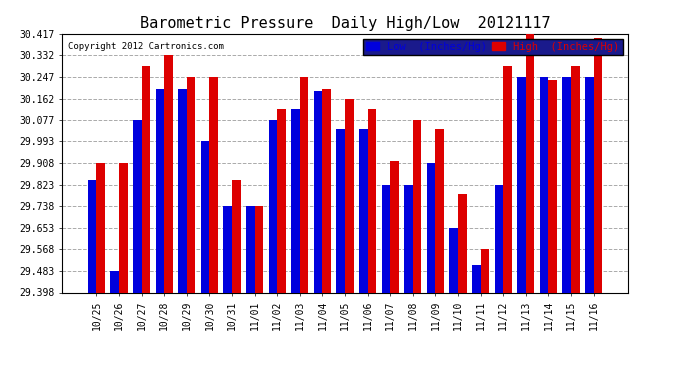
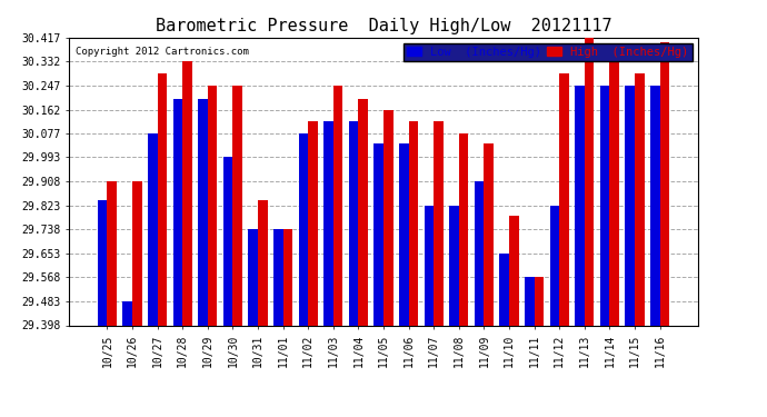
Low (Inches/Hg)/11/04: 30.190 -> 30.120
High (Inches/Hg)/11/07: 29.915 -> 30.120
Low (Inches/Hg)/11/11: 29.505 -> 29.568
High (Inches/Hg)/11/14: 30.235 -> 30.332
